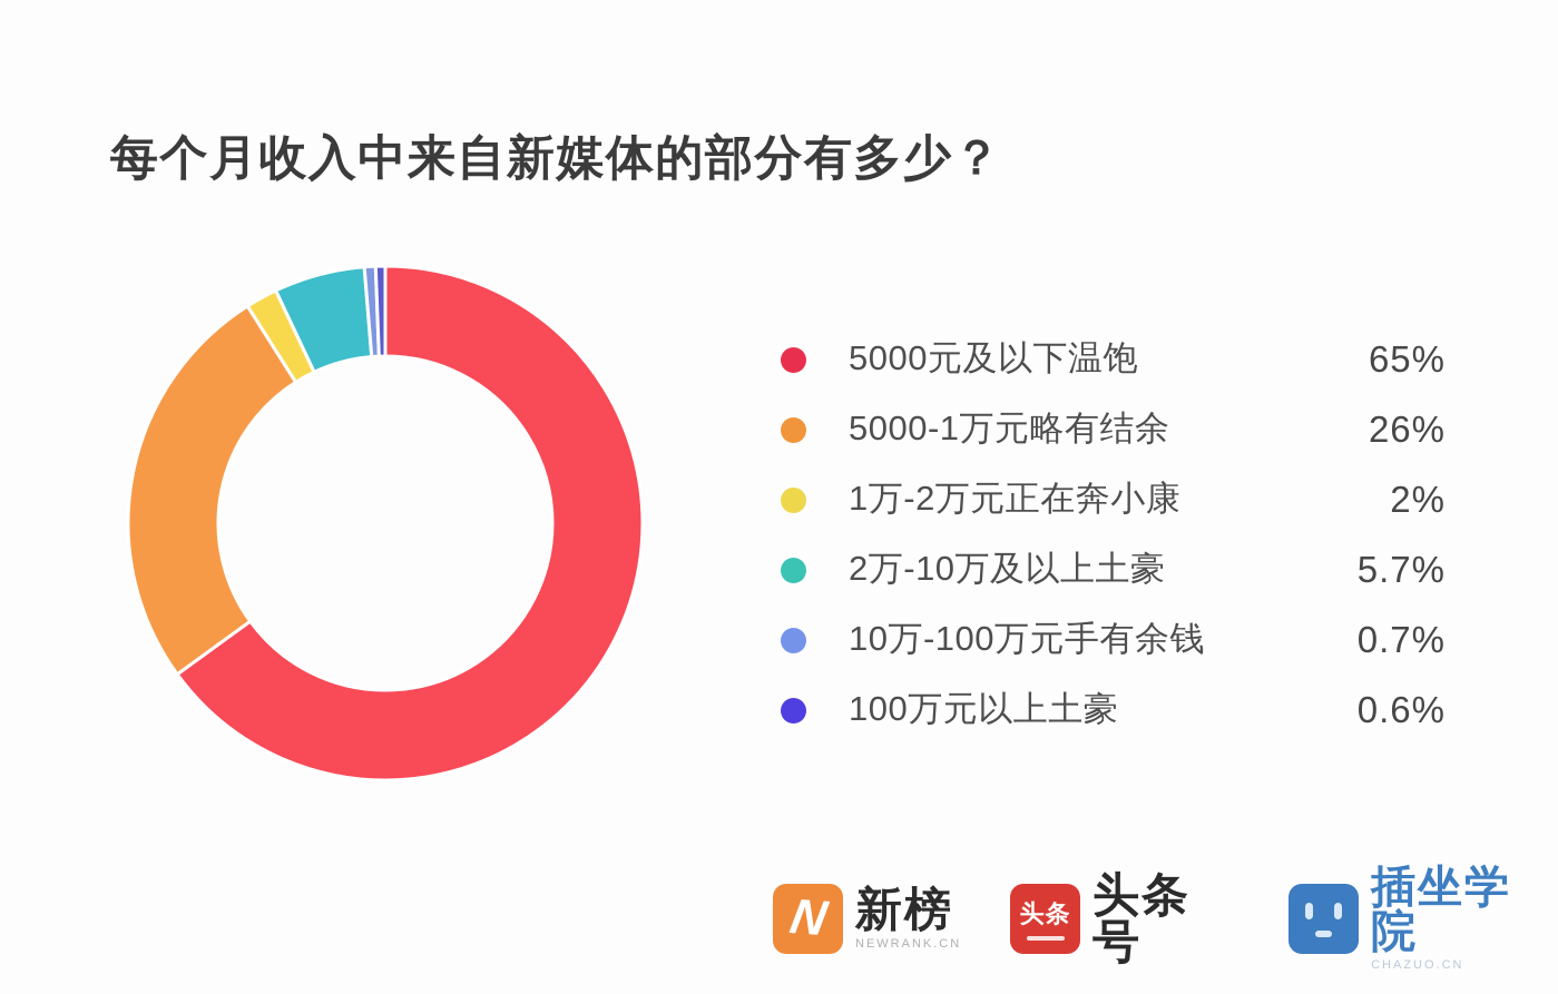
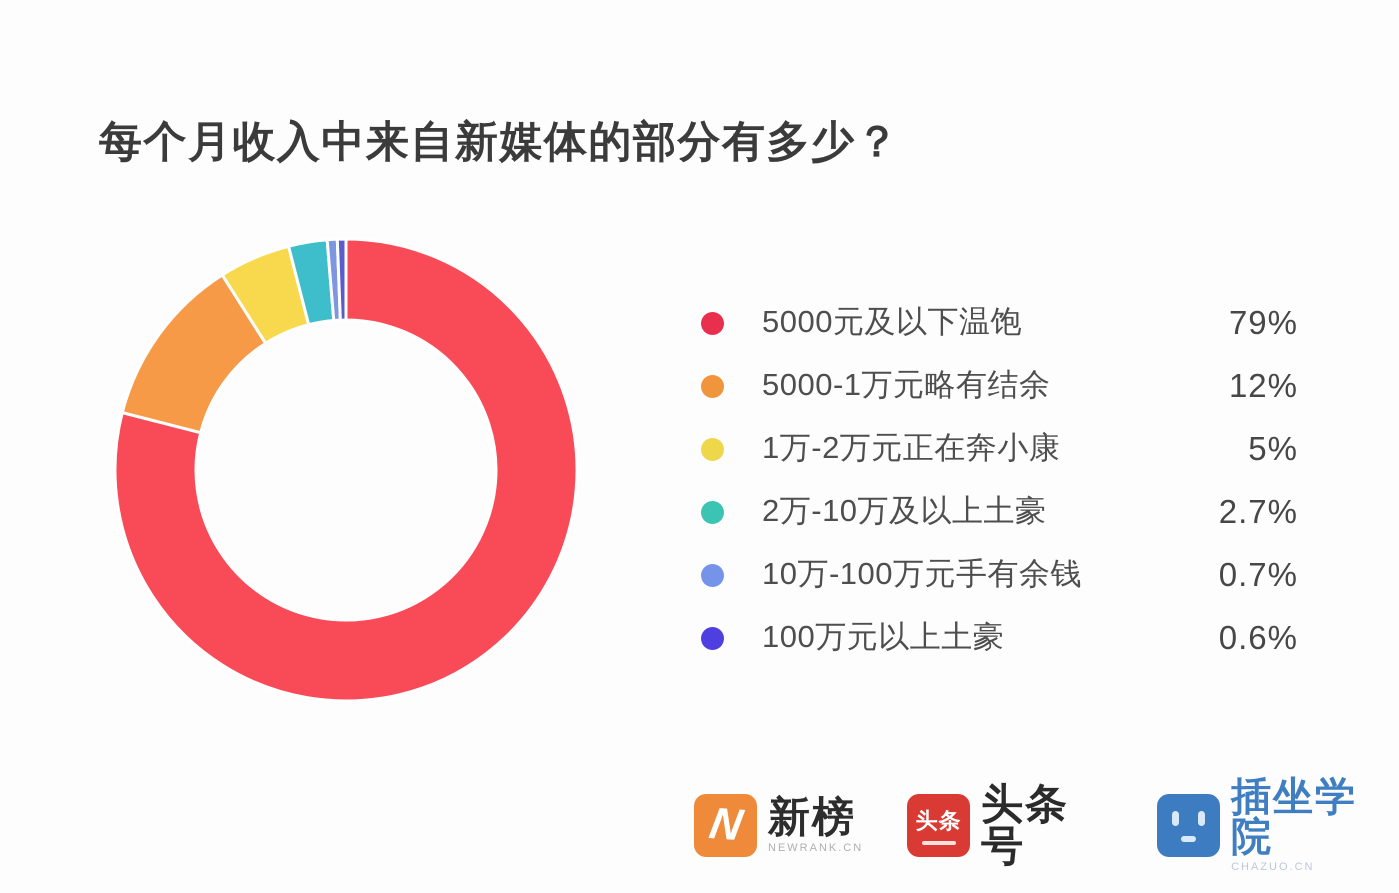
5000元及以下温饱: 65% -> 79%
5000-1万元略有结余: 26% -> 12%
1万-2万元正在奔小康: 2% -> 5%
2万-10万及以上土豪: 5.7% -> 2.7%
